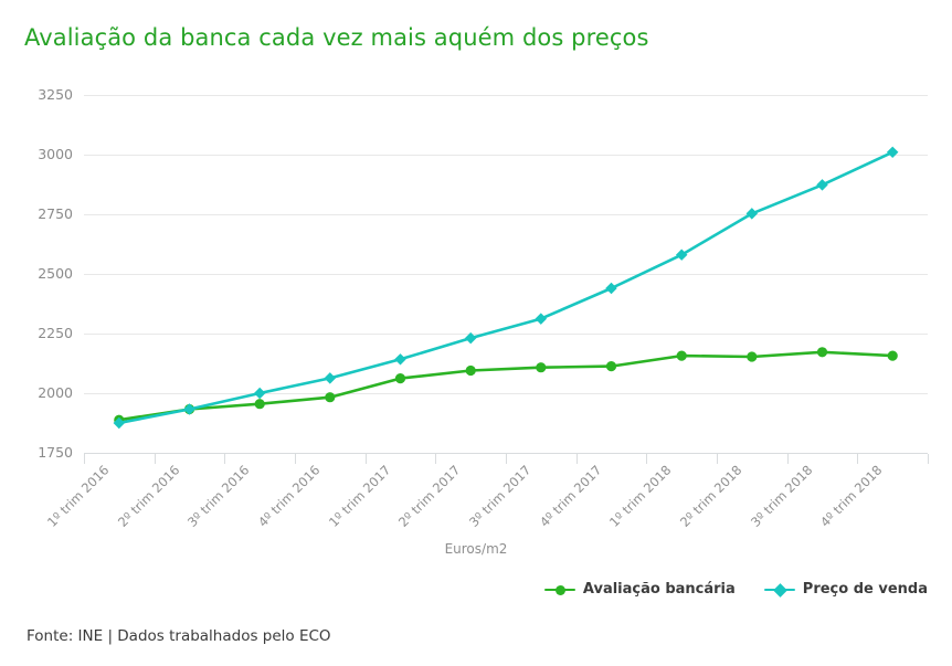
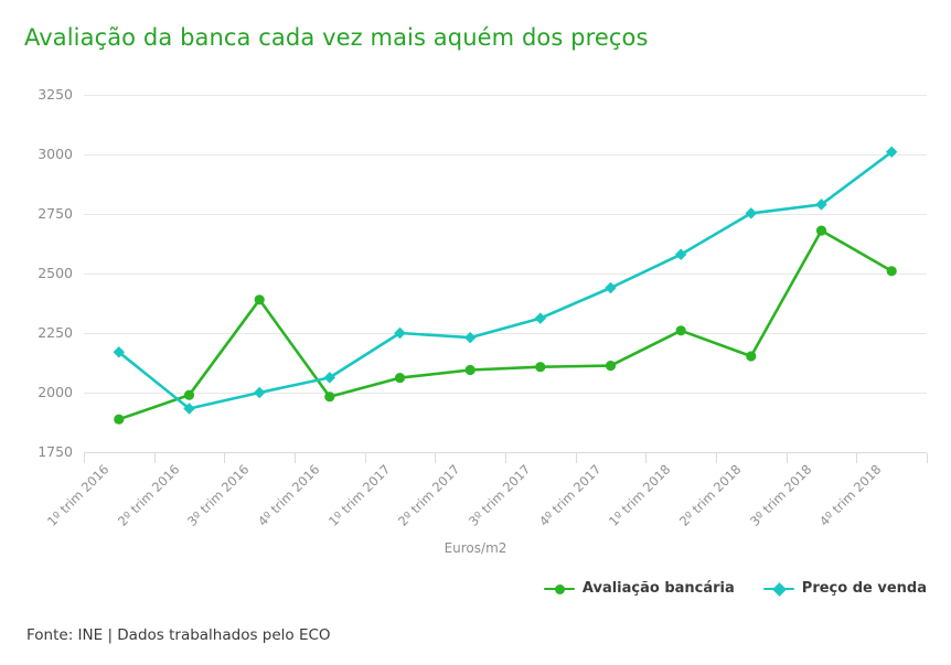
Preço de venda/1º trim 2016: 1880 -> 2170
Avaliação bancária/2º trim 2016: 1930 -> 1990
Avaliação bancária/3º trim 2016: 1960 -> 2390
Preço de venda/1º trim 2017: 2140 -> 2250
Avaliação bancária/1º trim 2018: 2160 -> 2260
Avaliação bancária/3º trim 2018: 2170 -> 2680
Preço de venda/3º trim 2018: 2870 -> 2790
Avaliação bancária/4º trim 2018: 2160 -> 2510
